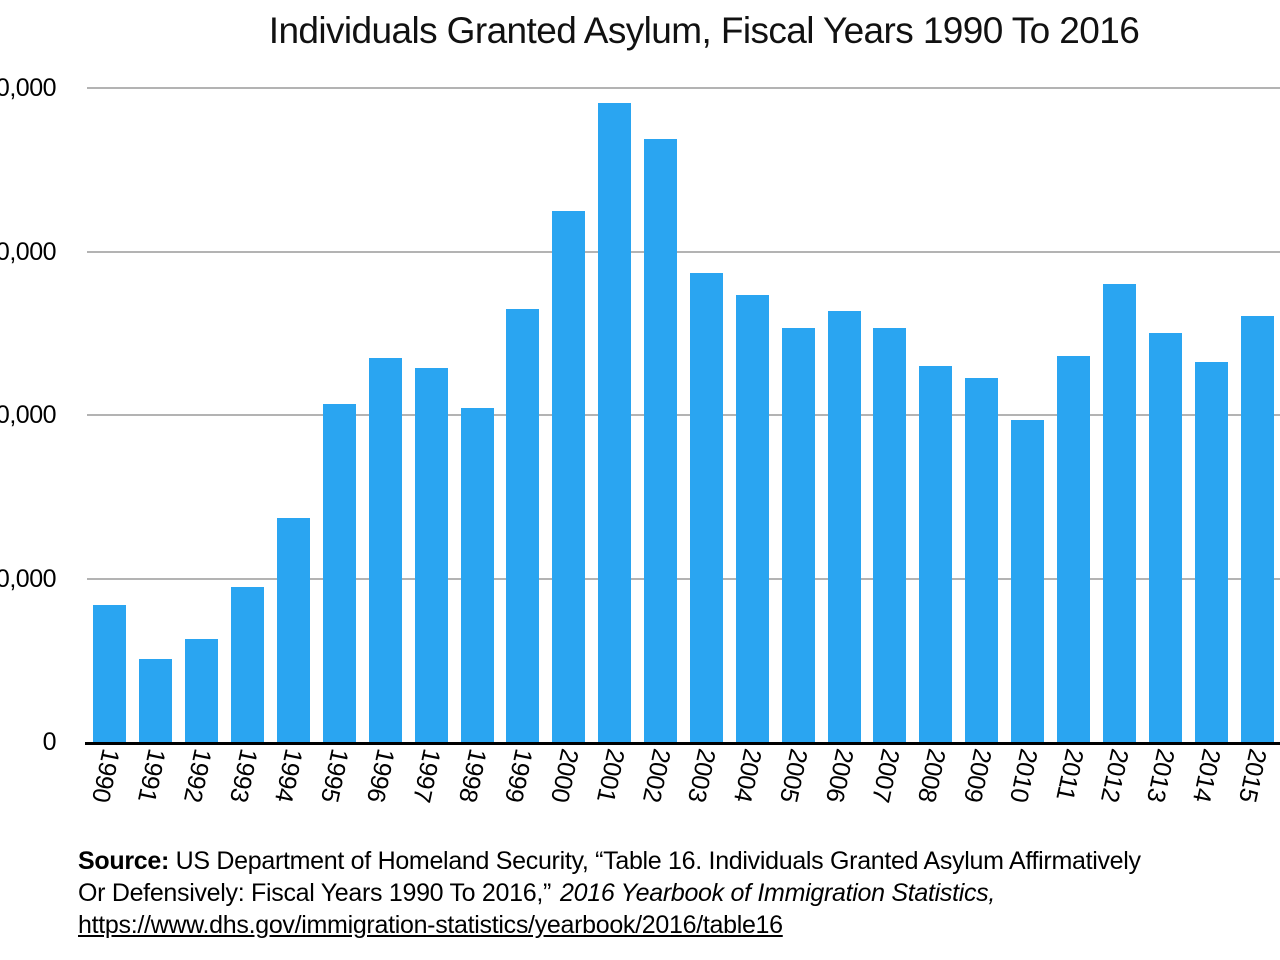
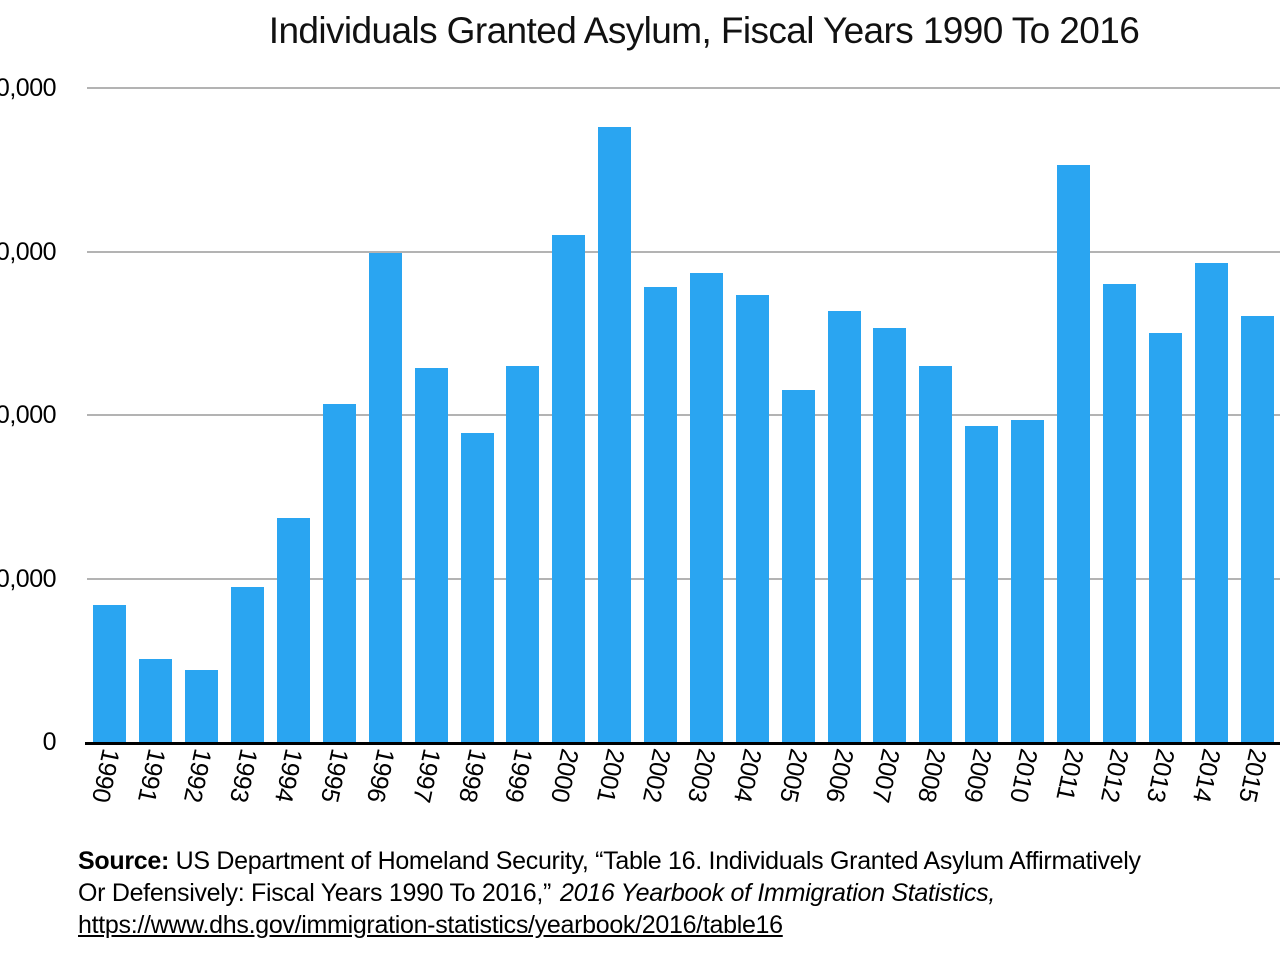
1992: 6300 -> 4400
1996: 23500 -> 29900
1998: 20400 -> 18900
1999: 26500 -> 23000
2000: 32500 -> 31000
2001: 39100 -> 37600
2002: 36900 -> 27800
2005: 25300 -> 21500
2009: 22200 -> 19300
2011: 23600 -> 35300
2014: 23200 -> 29300
